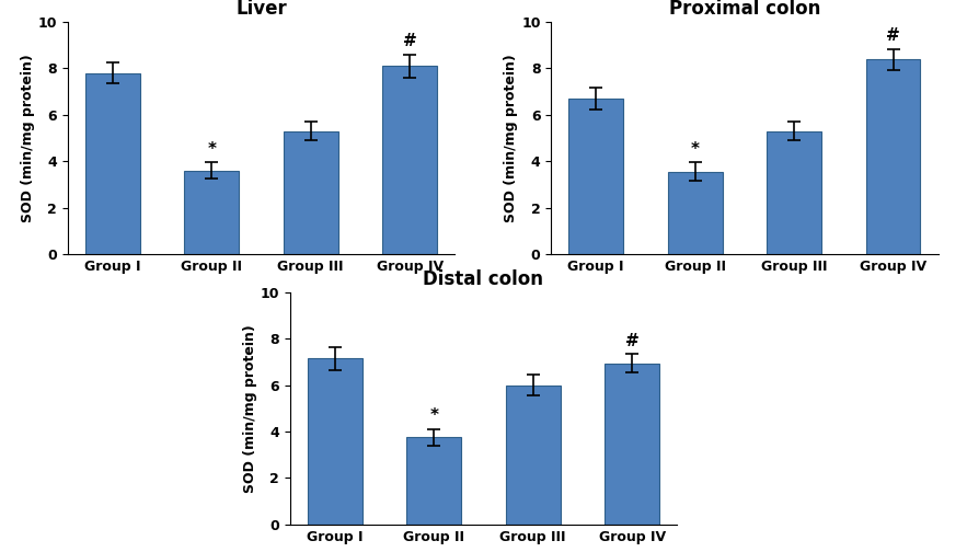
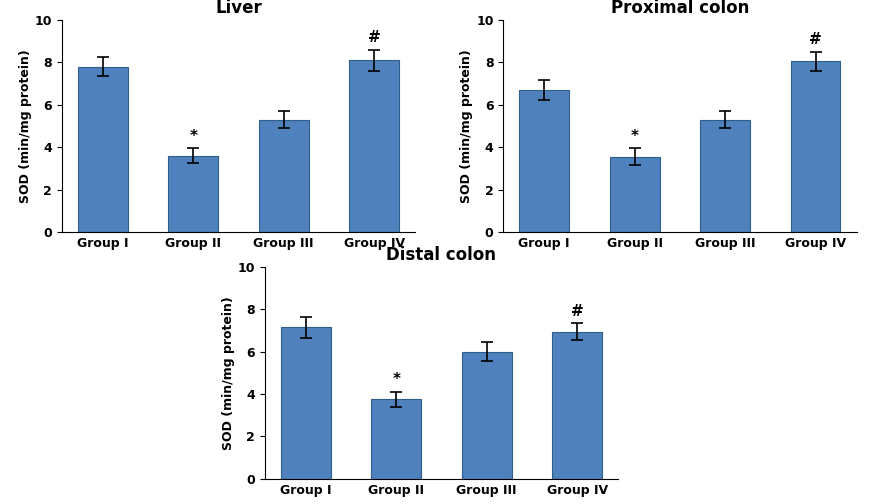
Proximal colon/Group IV: 8.40 -> 8.05
